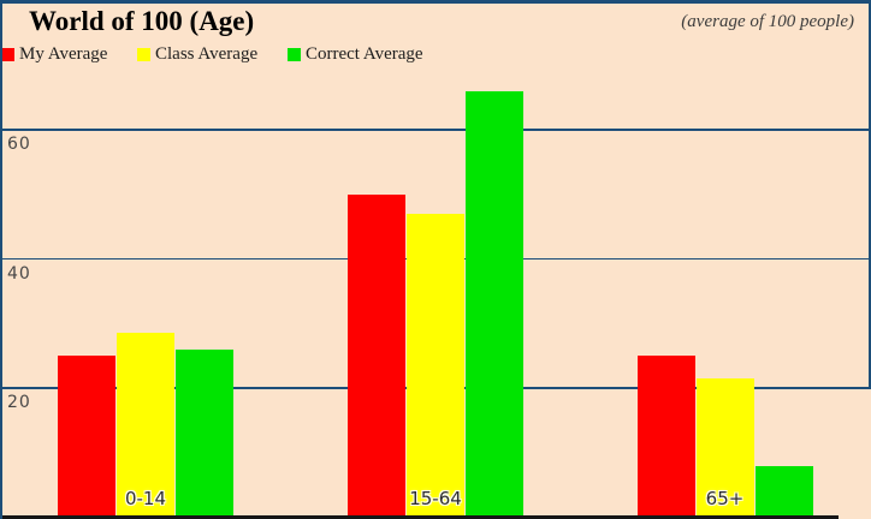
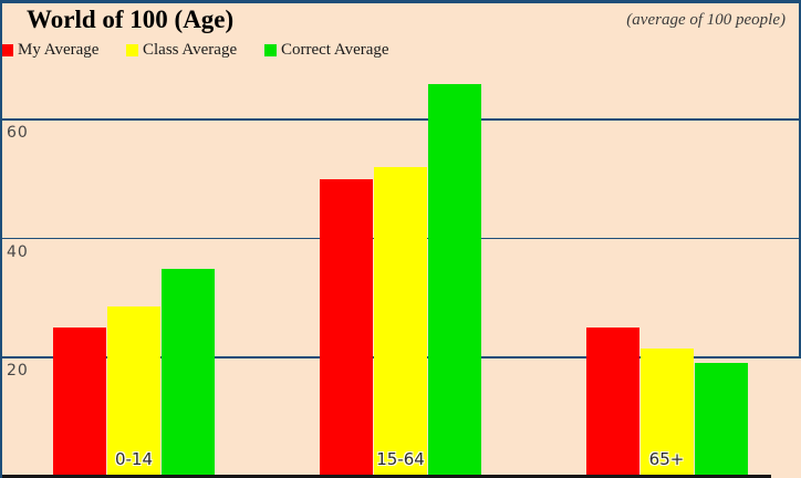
Correct Average/0-14: 26 -> 35
Class Average/15-64: 47 -> 52
Correct Average/65+: 8 -> 19
